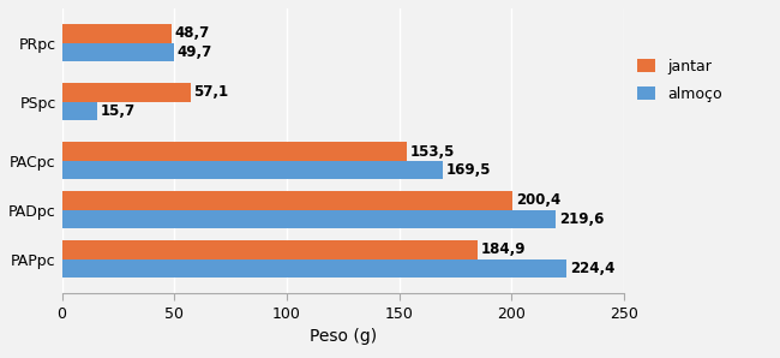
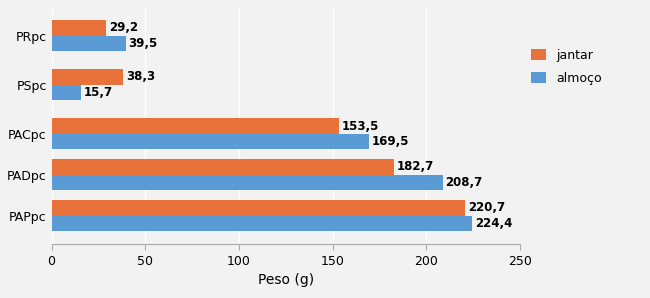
jantar/PRpc: 48,7 -> 29,2
almoço/PRpc: 49,7 -> 39,5
jantar/PSpc: 57,1 -> 38,3
jantar/PADpc: 200,4 -> 182,7
almoço/PADpc: 219,6 -> 208,7
jantar/PAPpc: 184,9 -> 220,7
